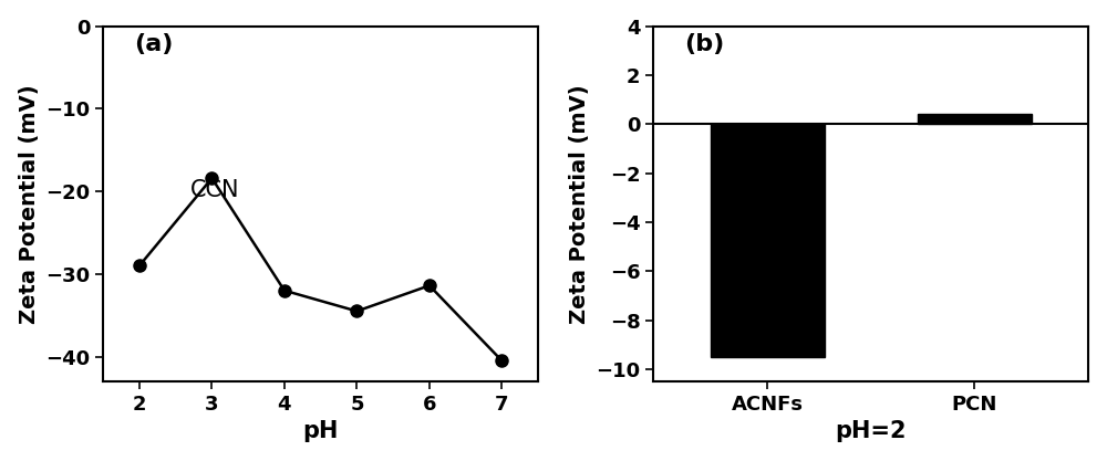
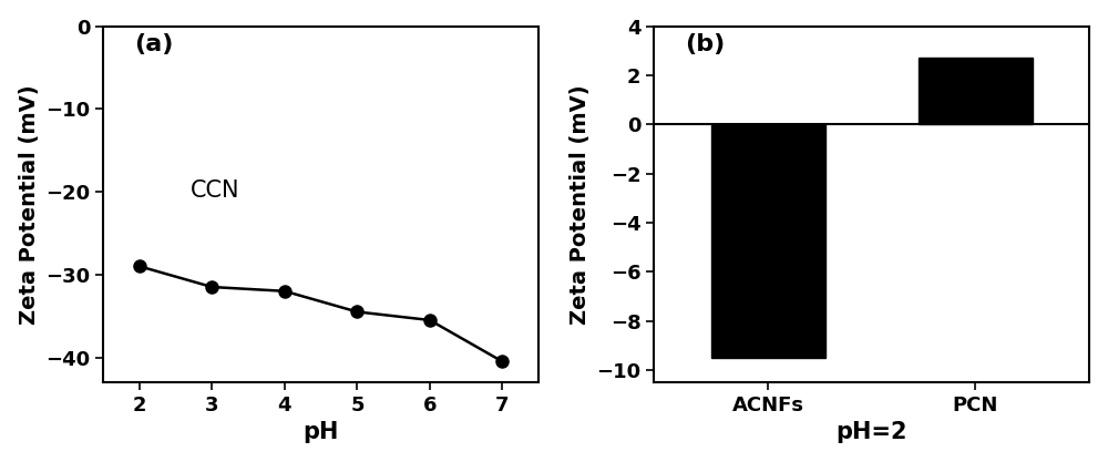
3: -18.4 -> -31.5
6: -31.4 -> -35.5
PCN: 0.4 -> 2.7
